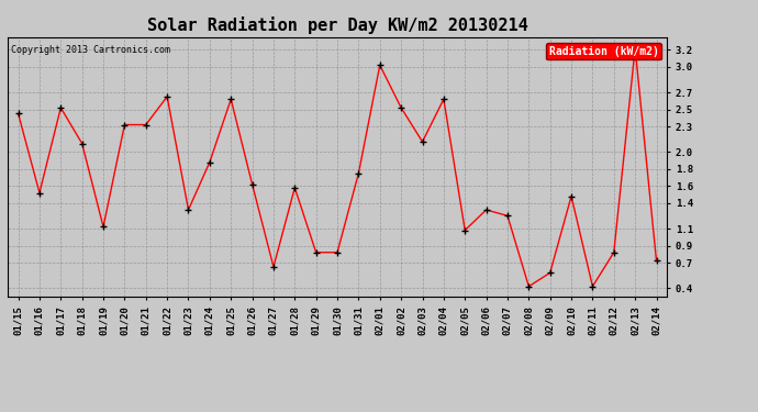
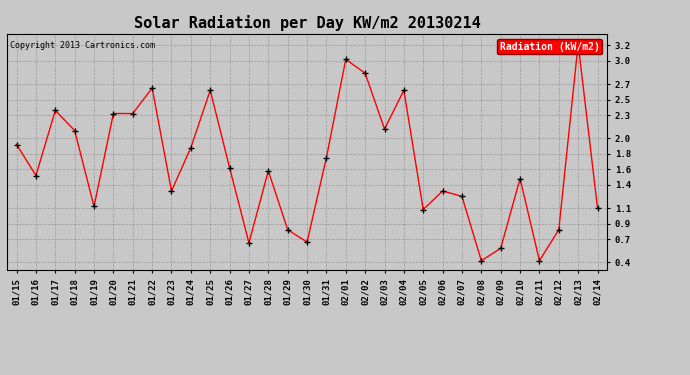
01/15: 2.45 -> 1.92
01/17: 2.52 -> 2.36
01/30: 0.82 -> 0.66
02/02: 2.52 -> 2.84
02/14: 0.72 -> 1.10
